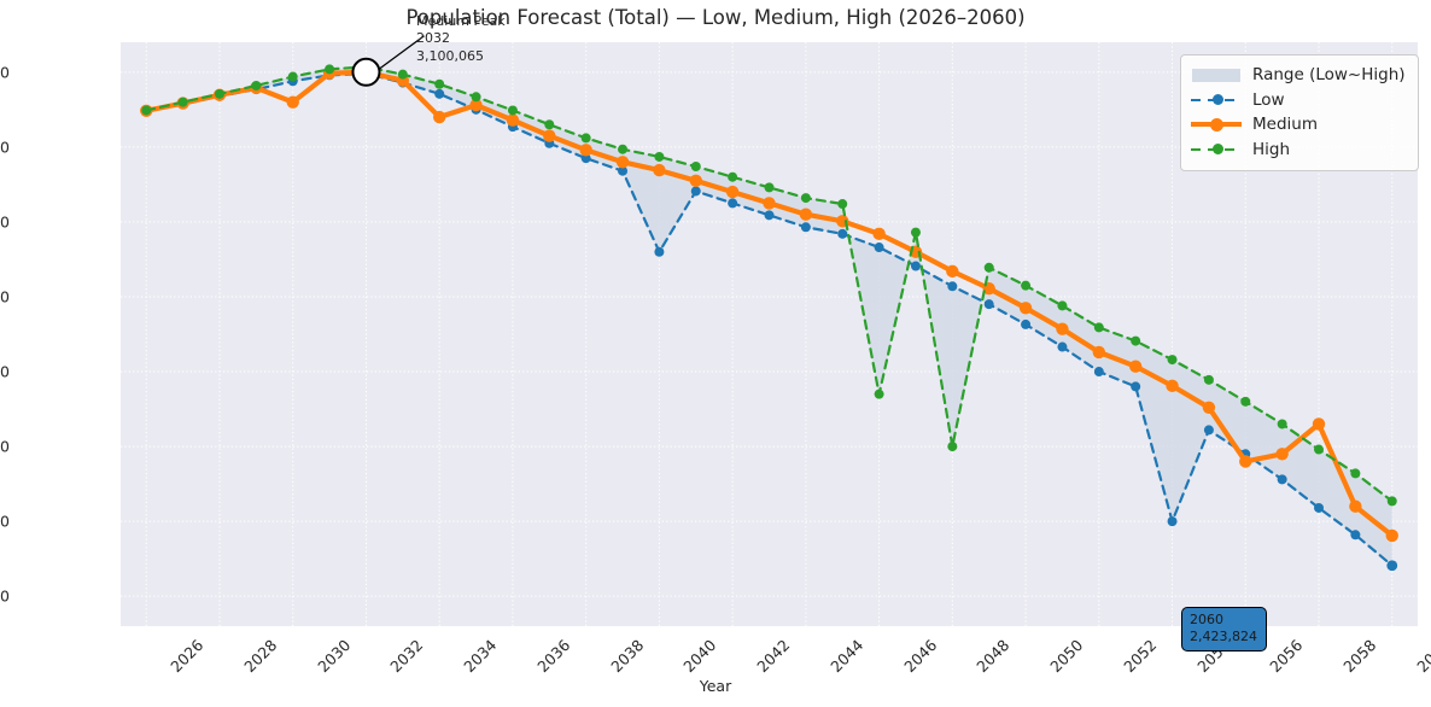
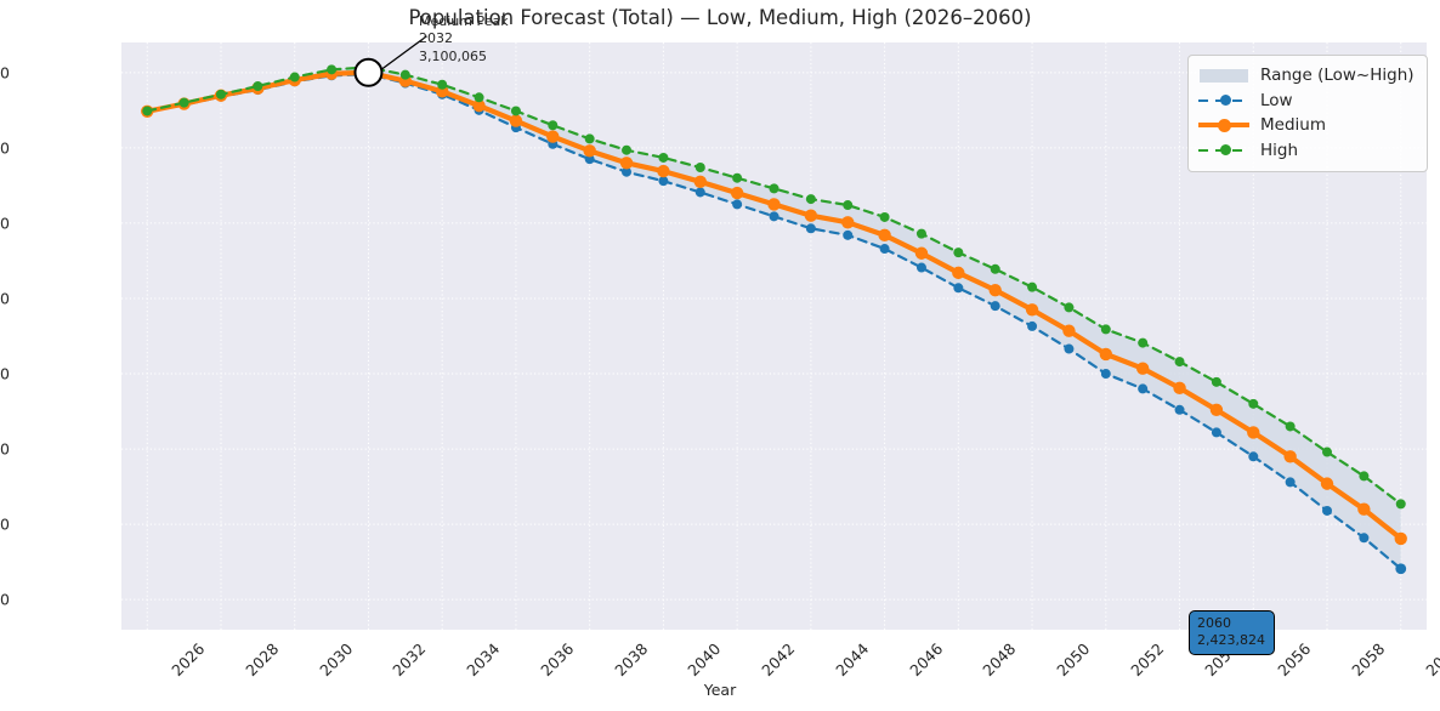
Medium/2030: 3060000 -> 3090000
Medium/2034: 3040000 -> 3080000
Low/2040: 2860000 -> 2960000
High/2046: 2670000 -> 2910000
High/2048: 2600000 -> 2860000
Low/2054: 2500000 -> 2650000
Medium/2056: 2580000 -> 2620000
Medium/2058: 2630000 -> 2550000
